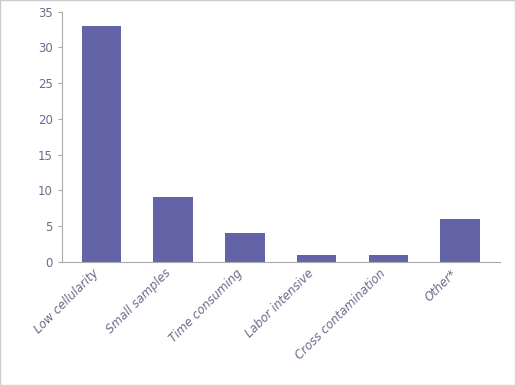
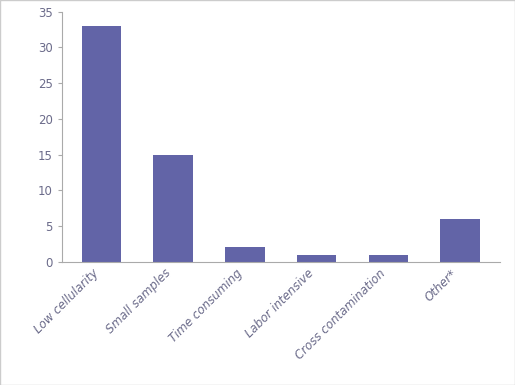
Small samples: 9 -> 15
Time consuming: 4 -> 2
